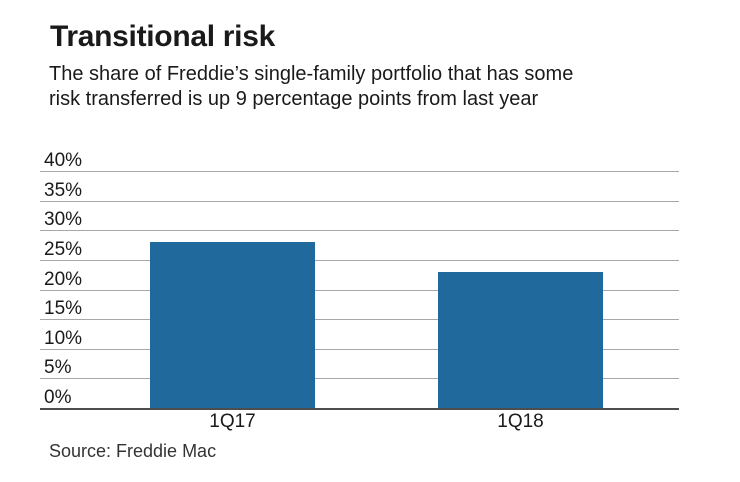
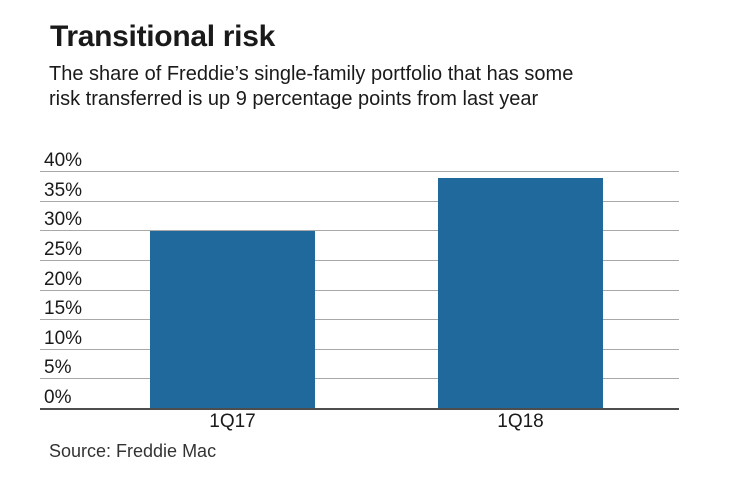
1Q17: 28% -> 30%
1Q18: 23% -> 39%
